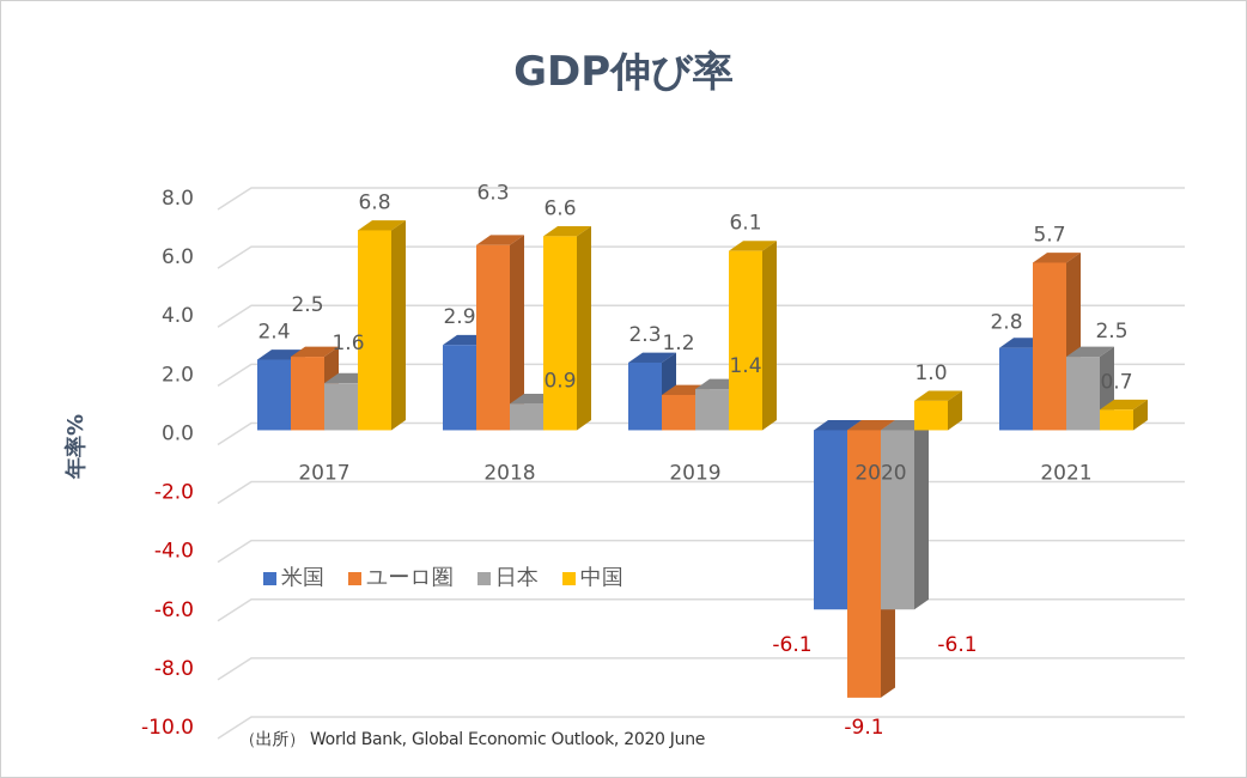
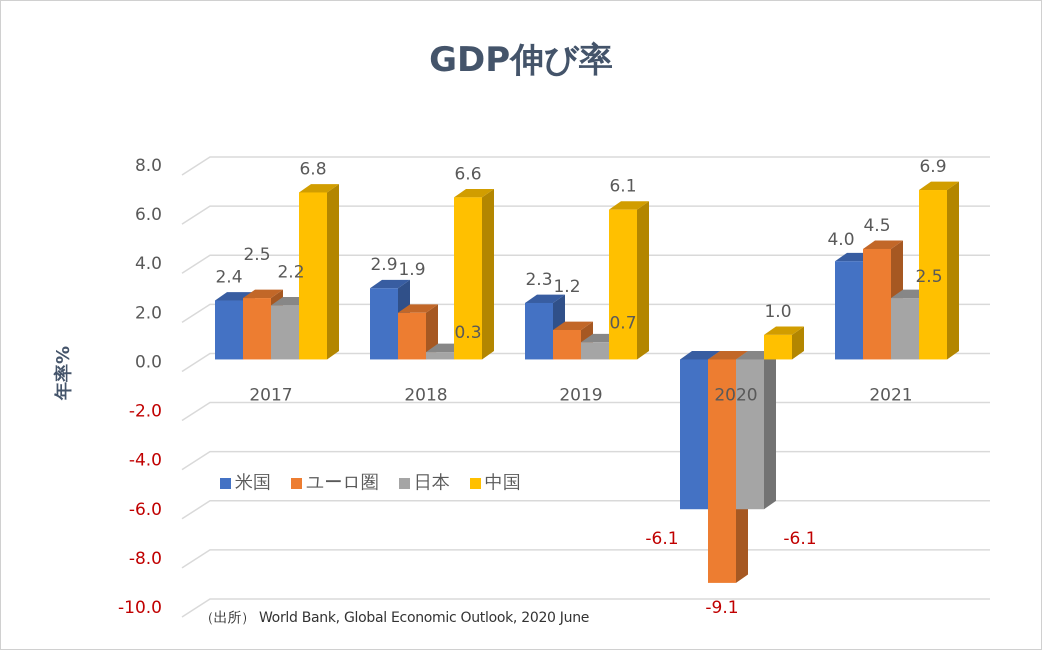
日本/2017: 1.6 -> 2.2
ユーロ圏/2018: 6.3 -> 1.9
日本/2018: 0.9 -> 0.3
日本/2019: 1.4 -> 0.7
米国/2021: 2.8 -> 4.0
ユーロ圏/2021: 5.7 -> 4.5
中国/2021: 0.7 -> 6.9
